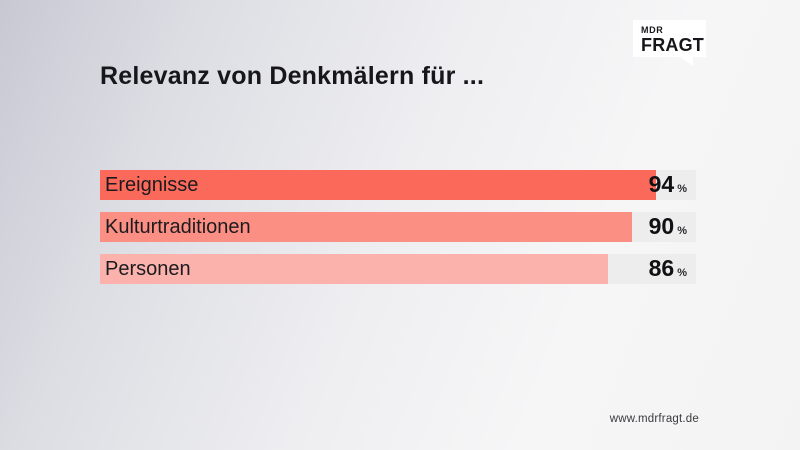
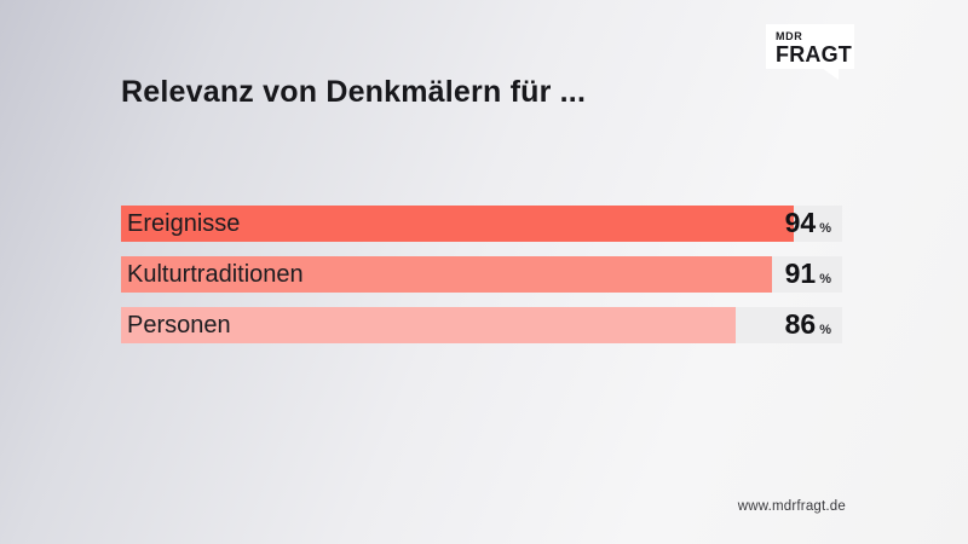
Kulturtraditionen: 90 -> 91
